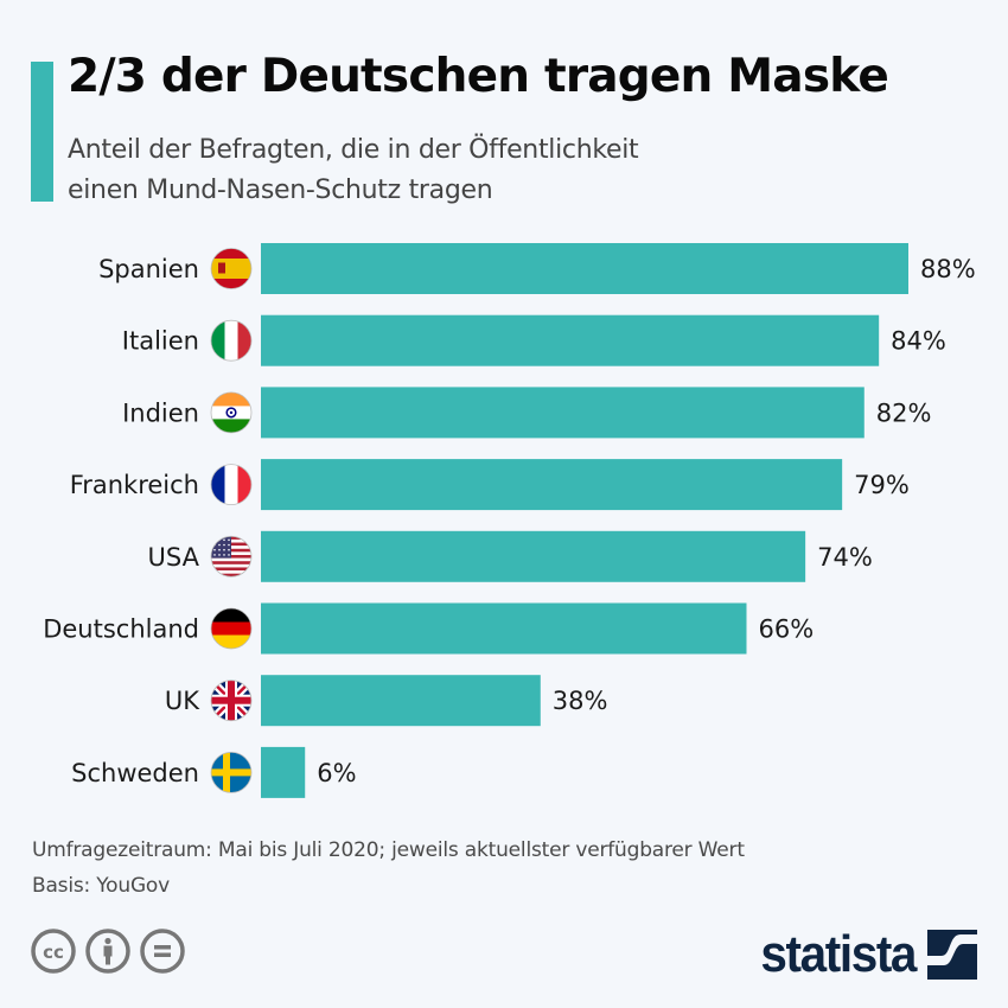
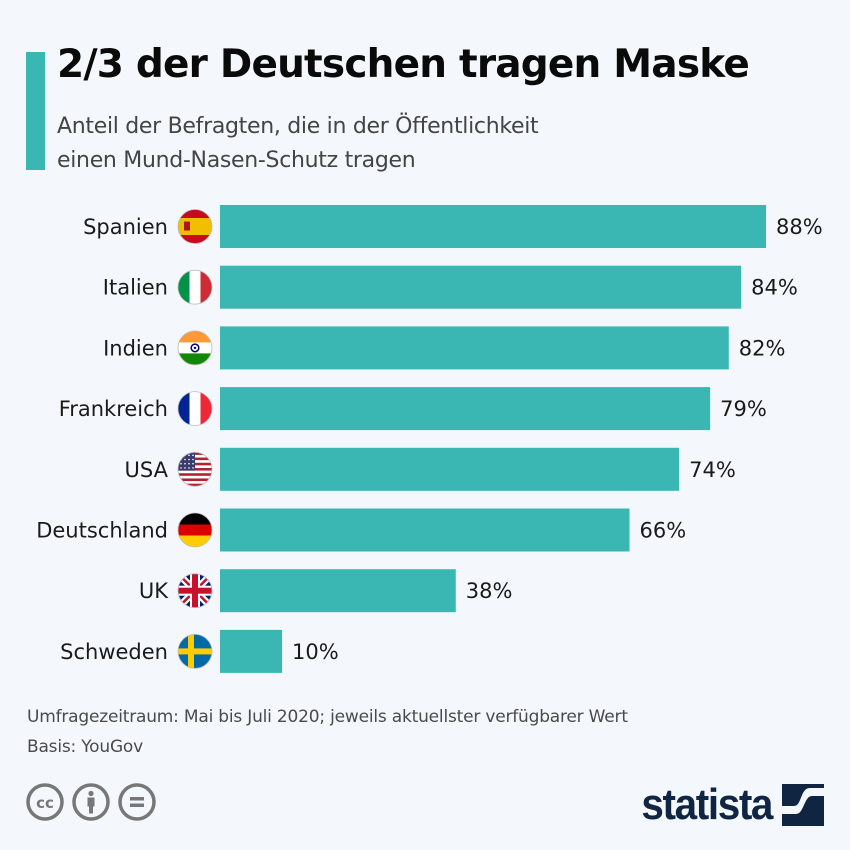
Schweden: 6% -> 10%
